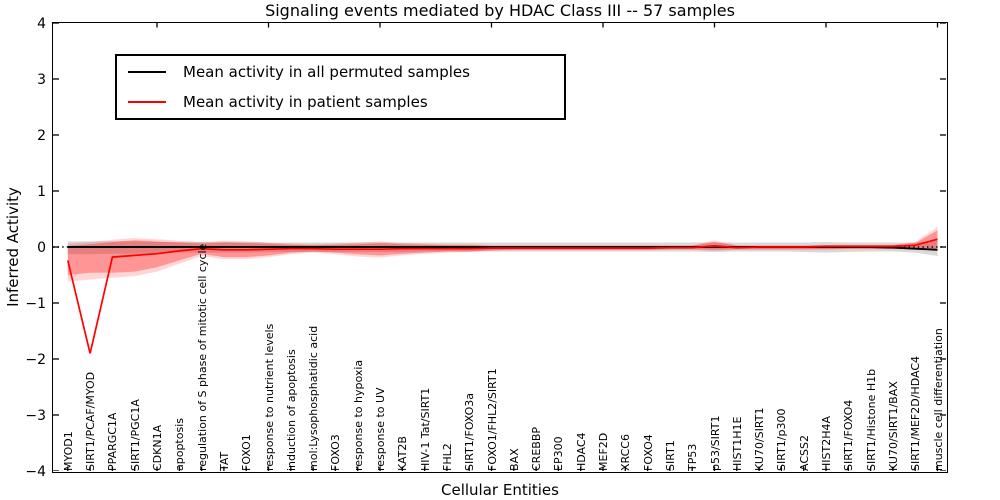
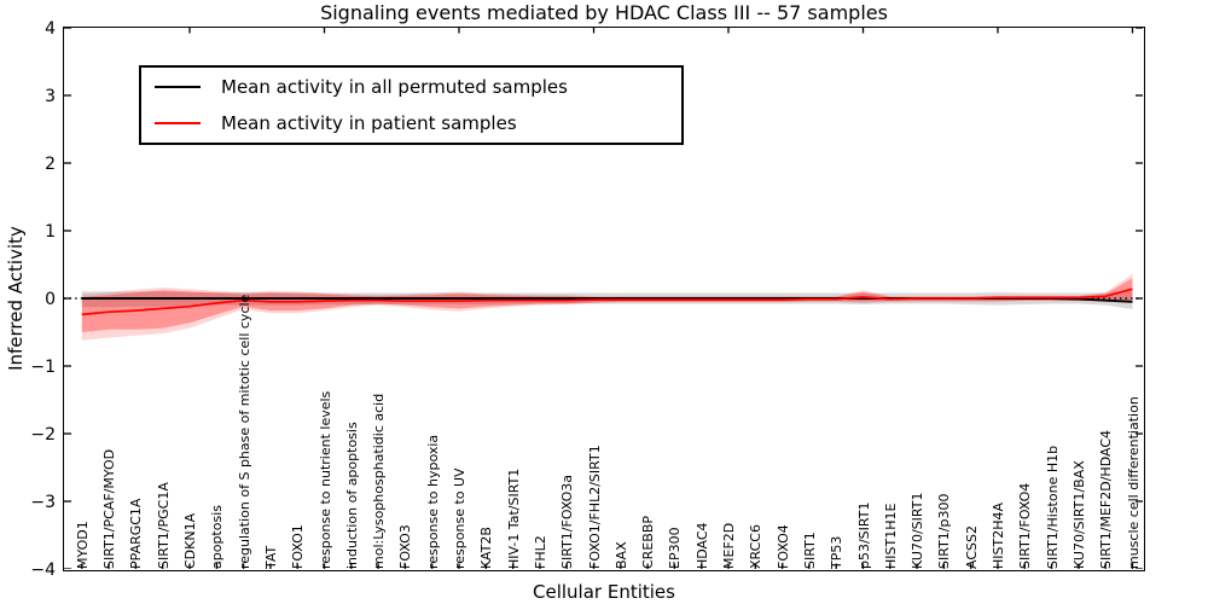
Mean activity in patient samples/SIRT1/PCAF/MYOD: -1.9 -> -0.2
